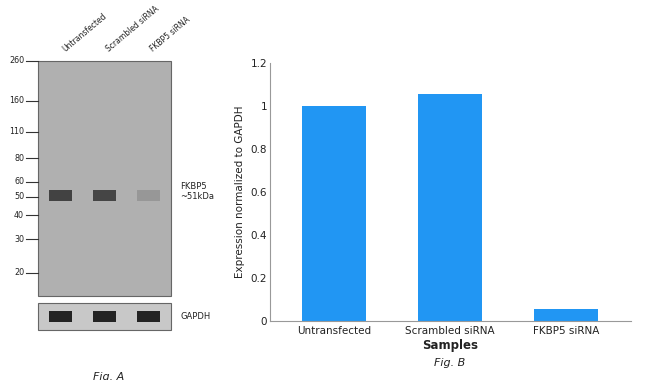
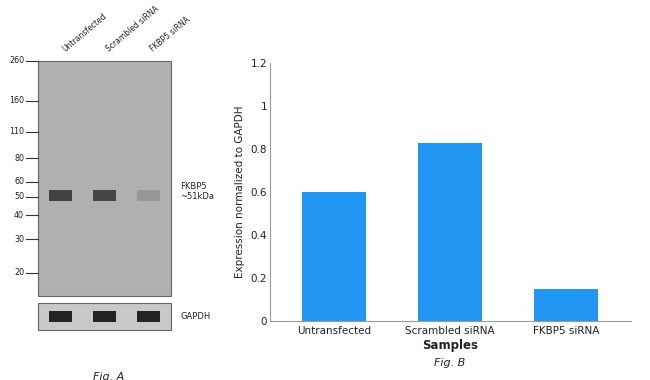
Untransfected: 1.000 -> 0.600
Scrambled siRNA: 1.055 -> 0.825
FKBP5 siRNA: 0.058 -> 0.150
